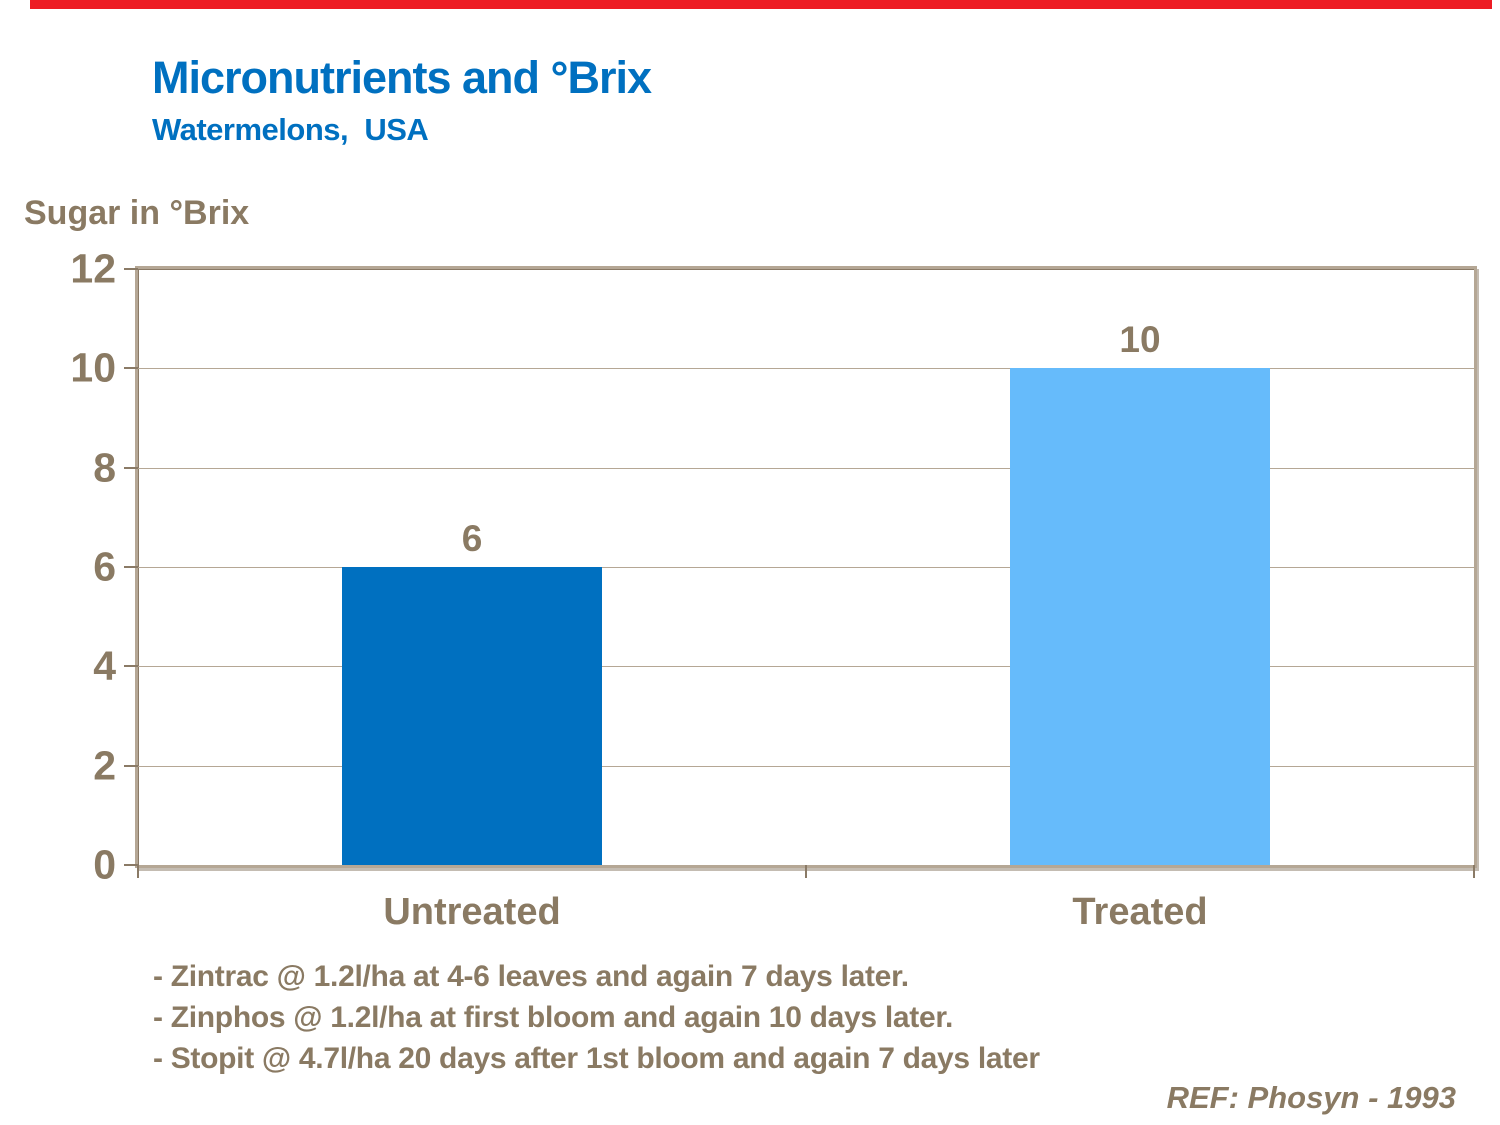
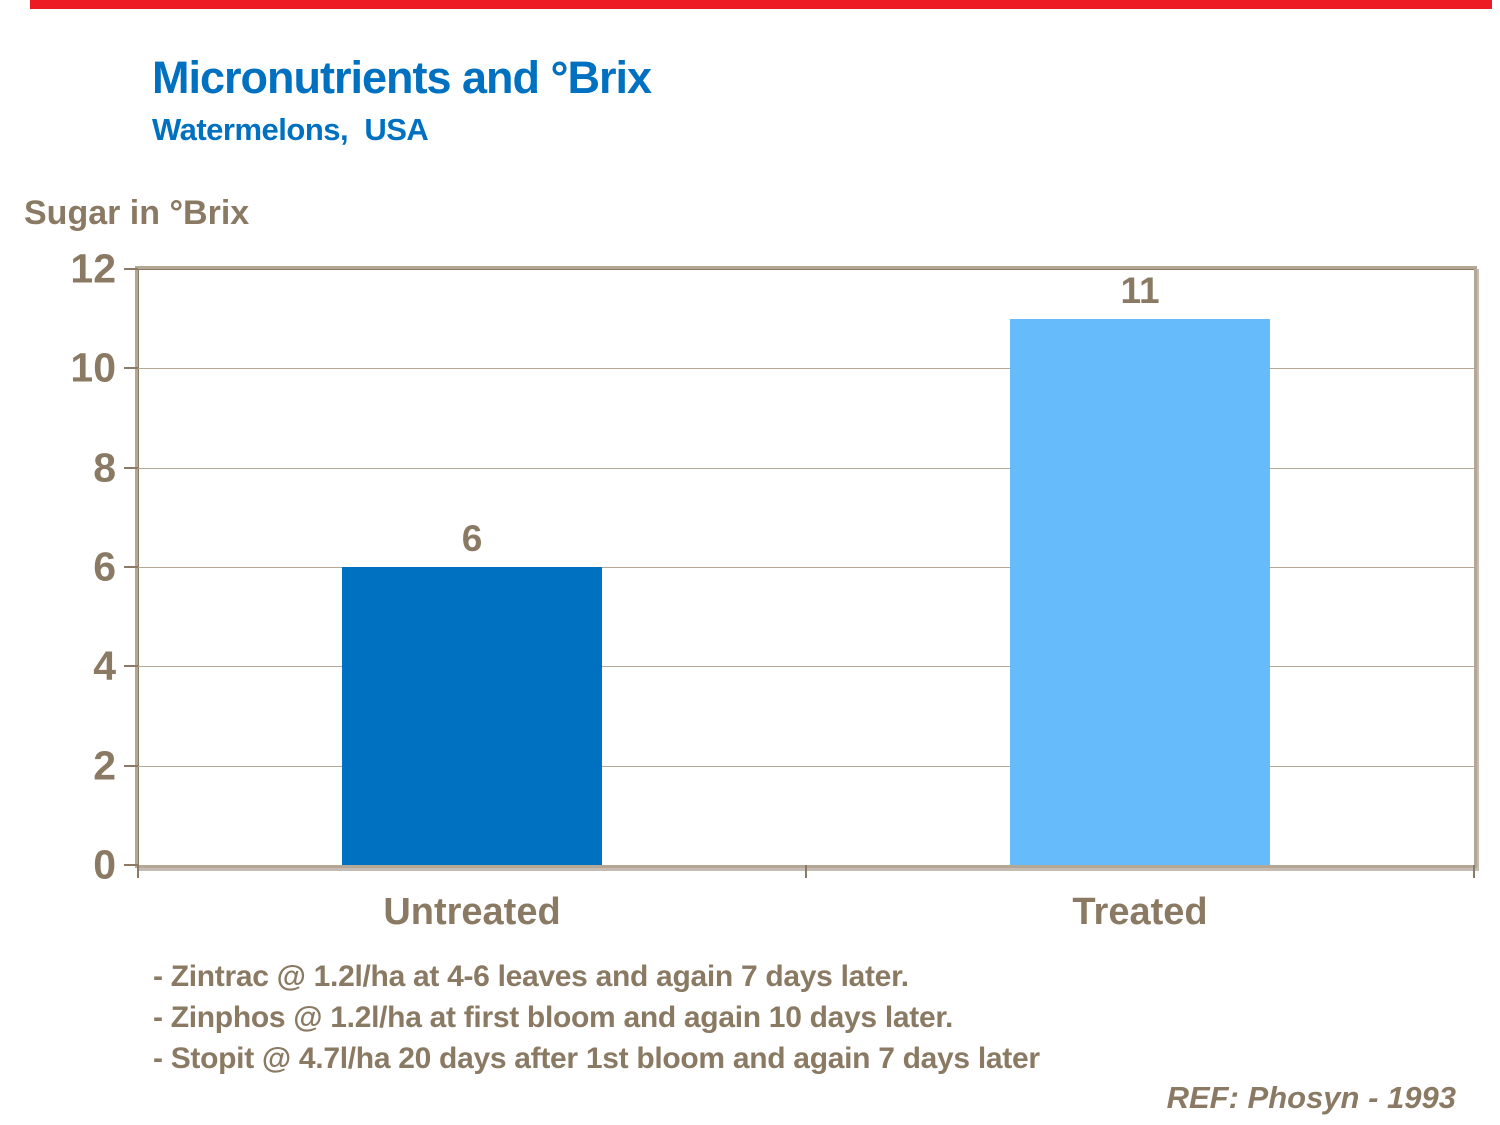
Treated: 10 -> 11
